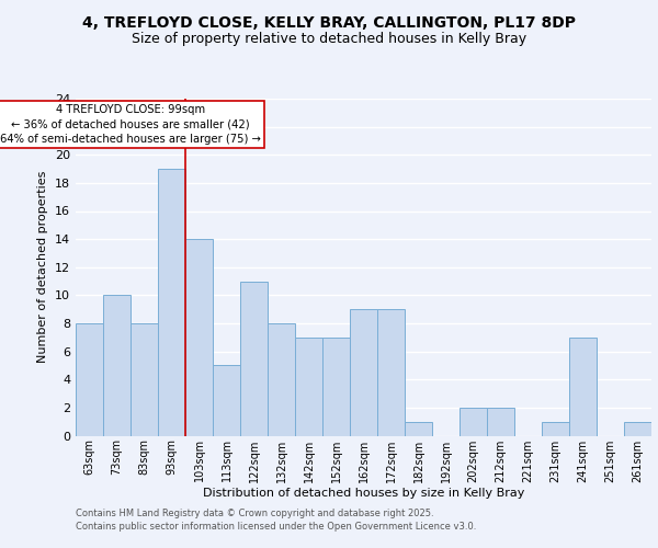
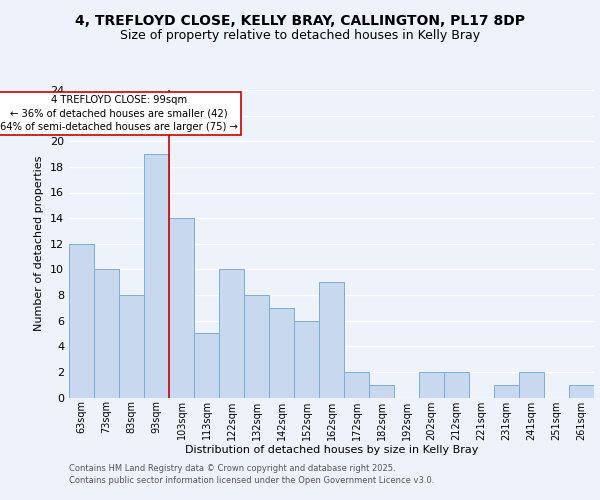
63sqm: 8 -> 12
122sqm: 11 -> 10
152sqm: 7 -> 6
172sqm: 9 -> 2
241sqm: 7 -> 2
